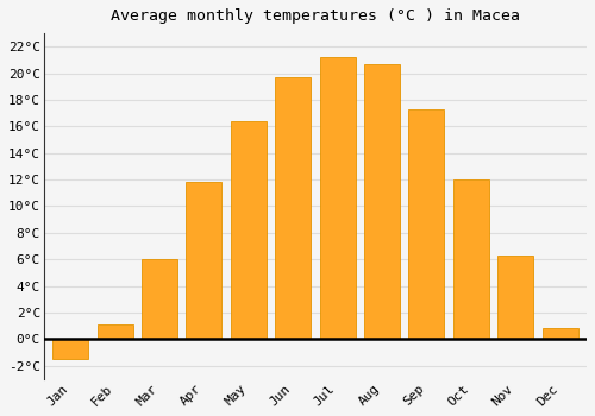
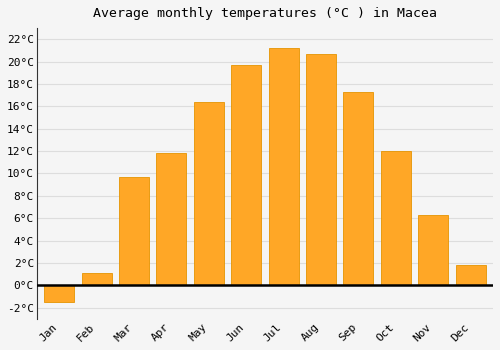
Mar: 6.0°C -> 9.7°C
Dec: 0.8°C -> 1.8°C
